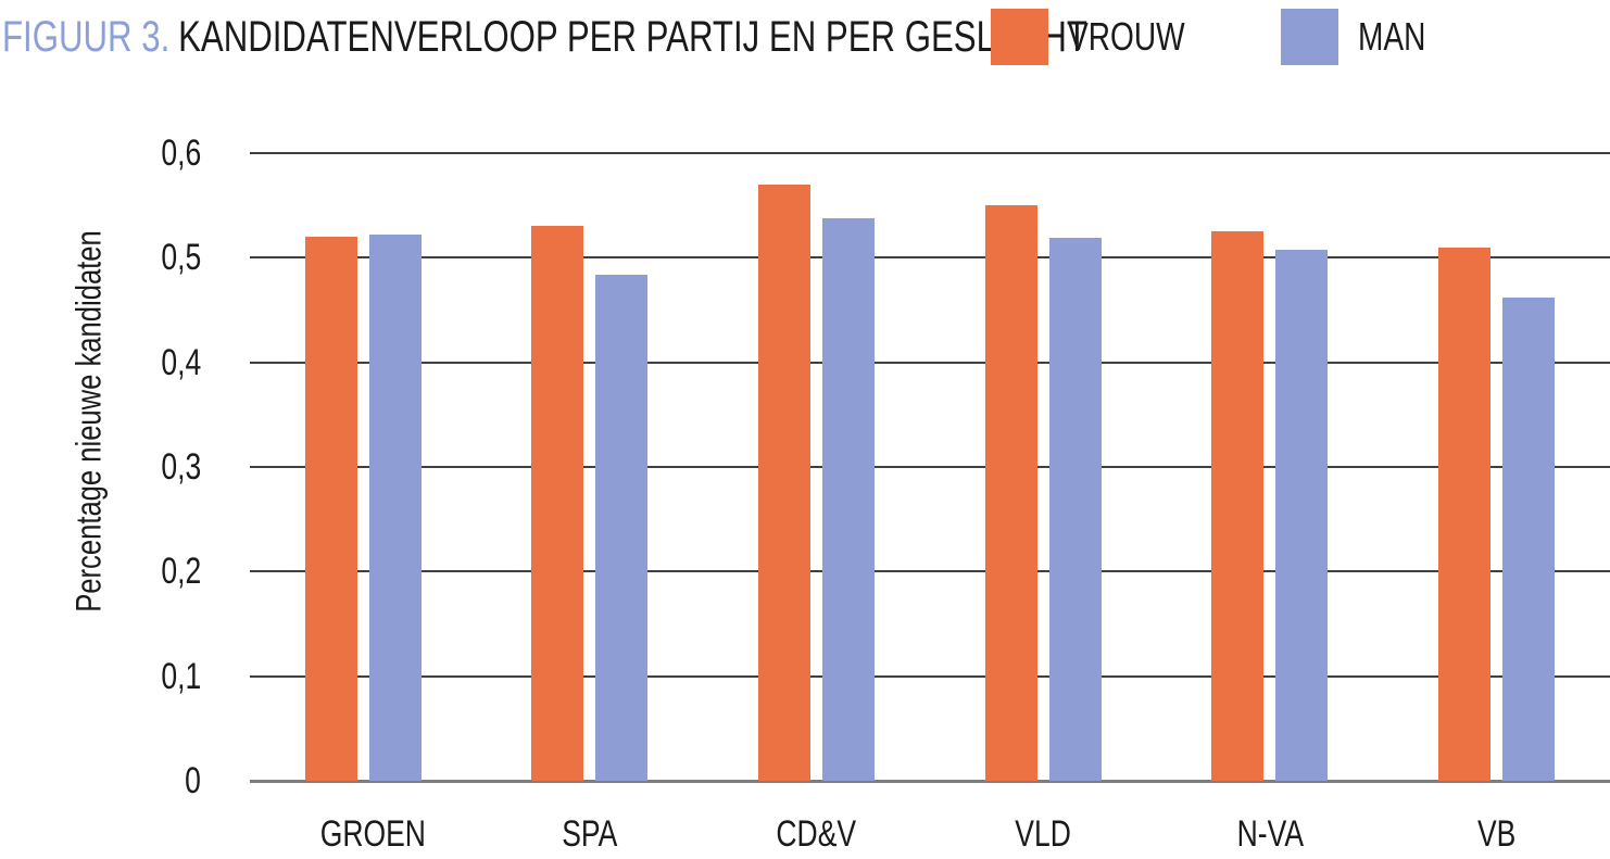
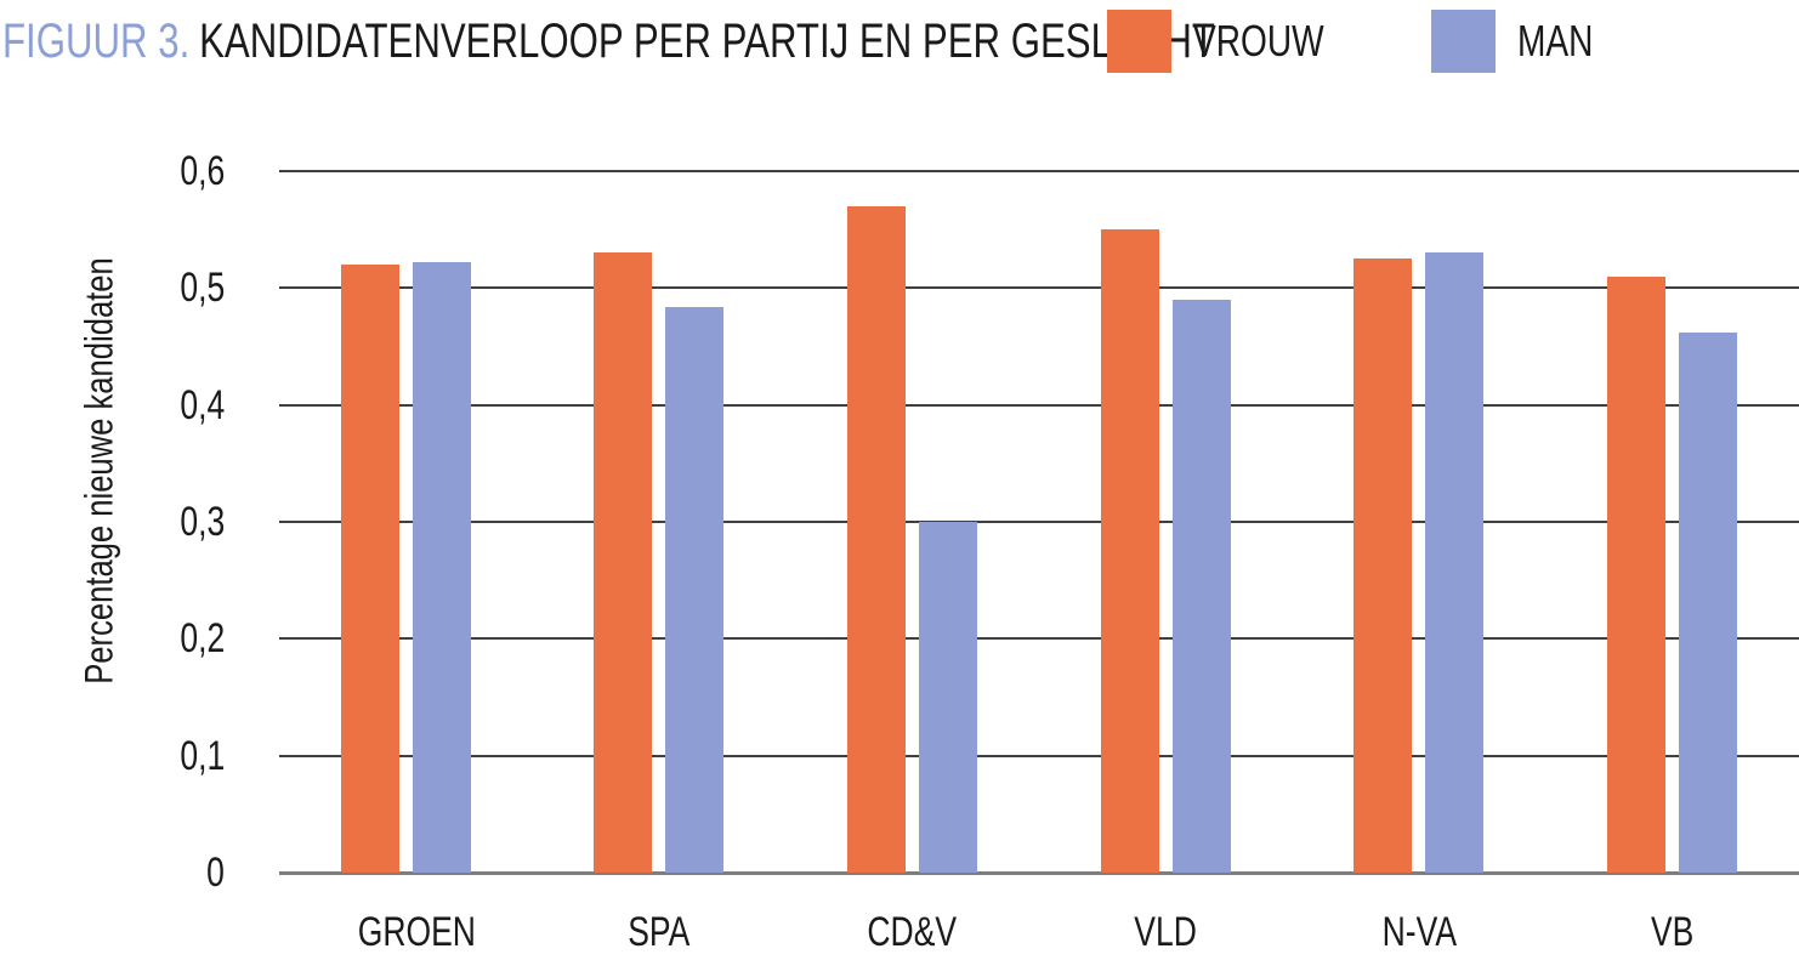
MAN/CD&V: 0,54 -> 0,30
MAN/VLD: 0,52 -> 0,49
MAN/N-VA: 0,51 -> 0,53
